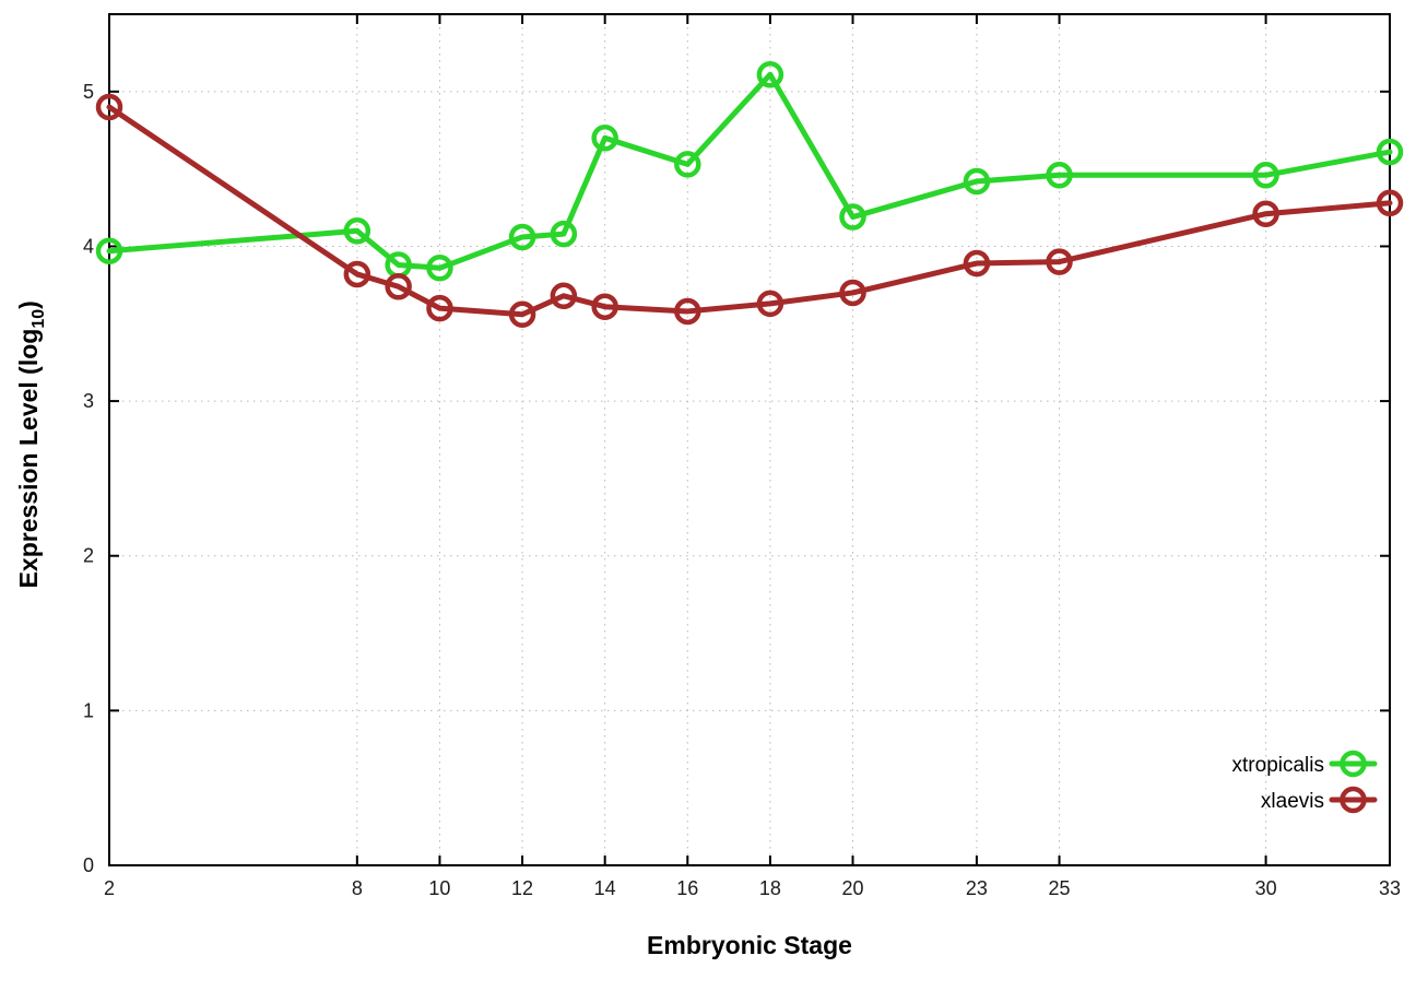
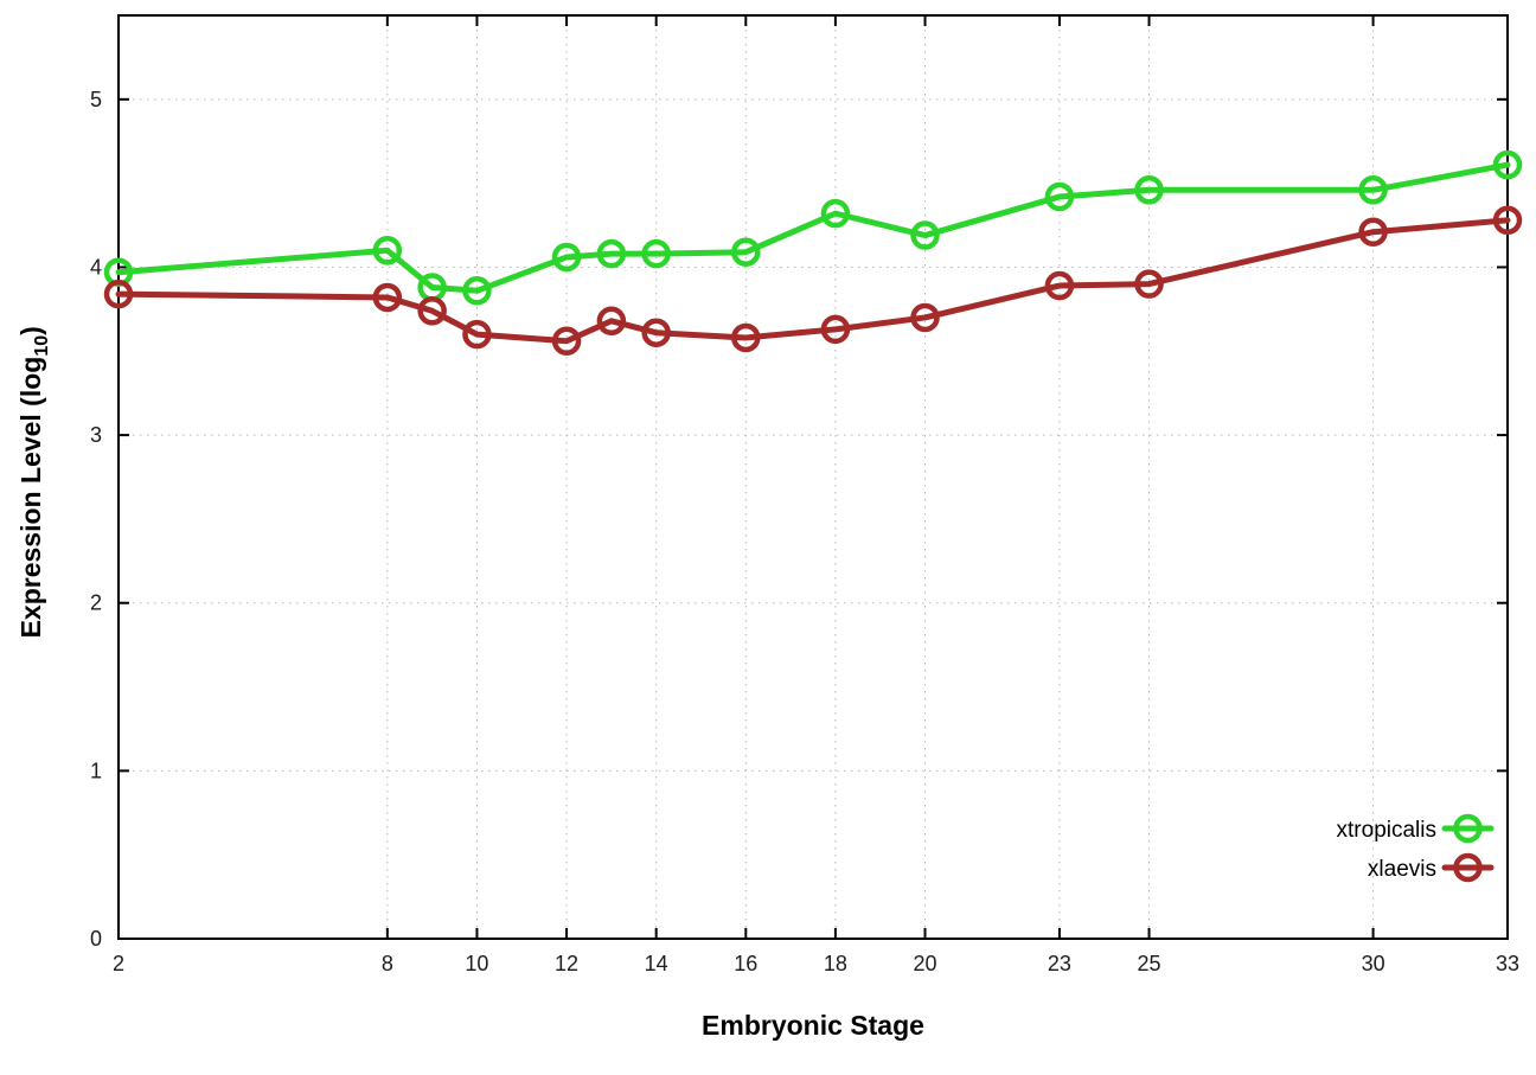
xlaevis/2: 4.90 -> 3.84
xtropicalis/14: 4.70 -> 4.08
xtropicalis/16: 4.53 -> 4.09
xtropicalis/18: 5.11 -> 4.32
